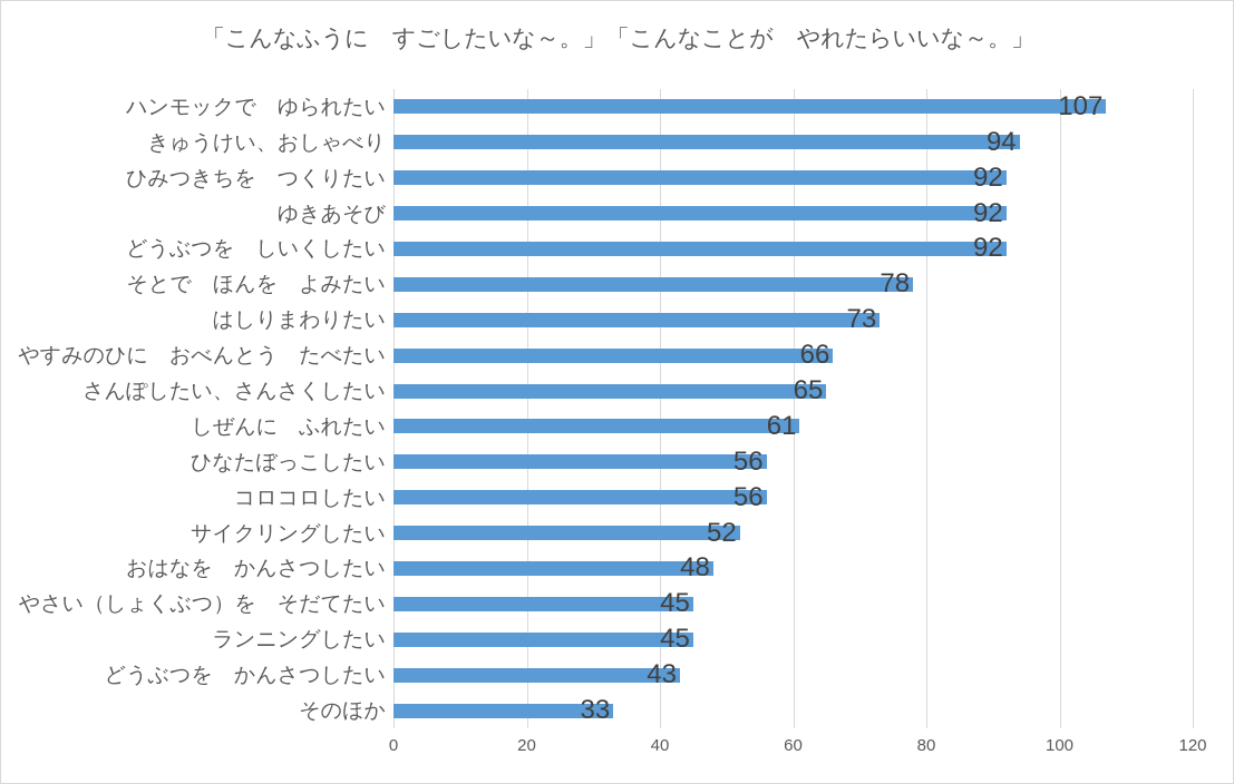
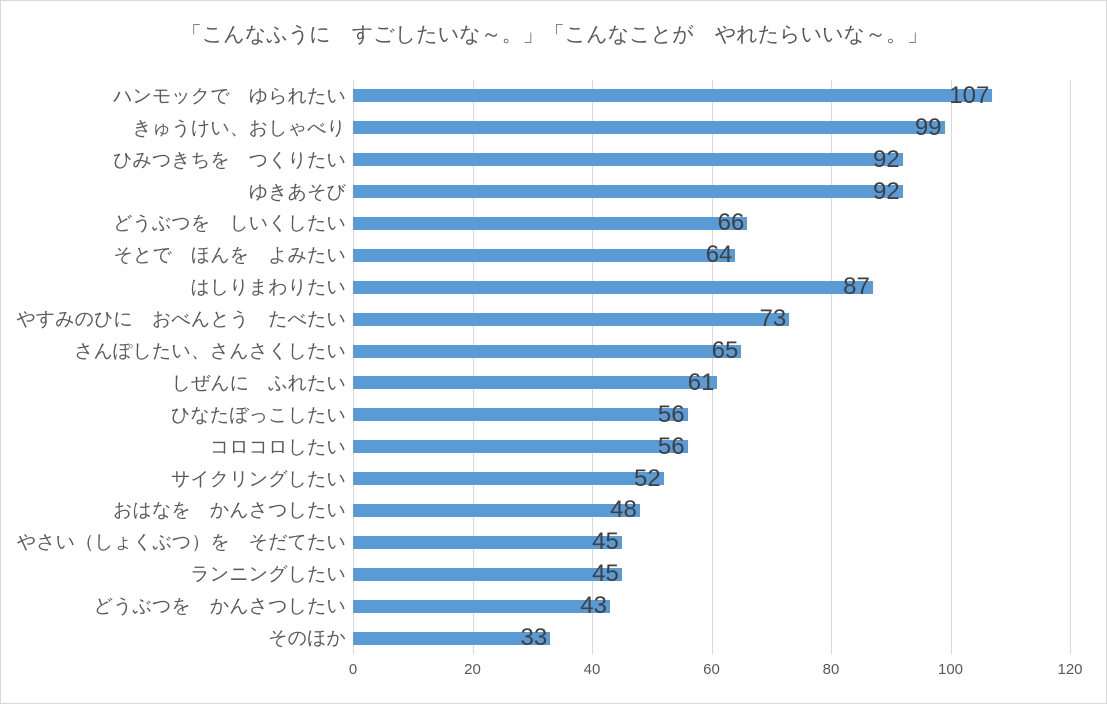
きゅうけい、おしゃべり: 94 -> 99
どうぶつを しいくしたい: 92 -> 66
そとで ほんを よみたい: 78 -> 64
はしりまわりたい: 73 -> 87
やすみのひに おべんとう たべたい: 66 -> 73
